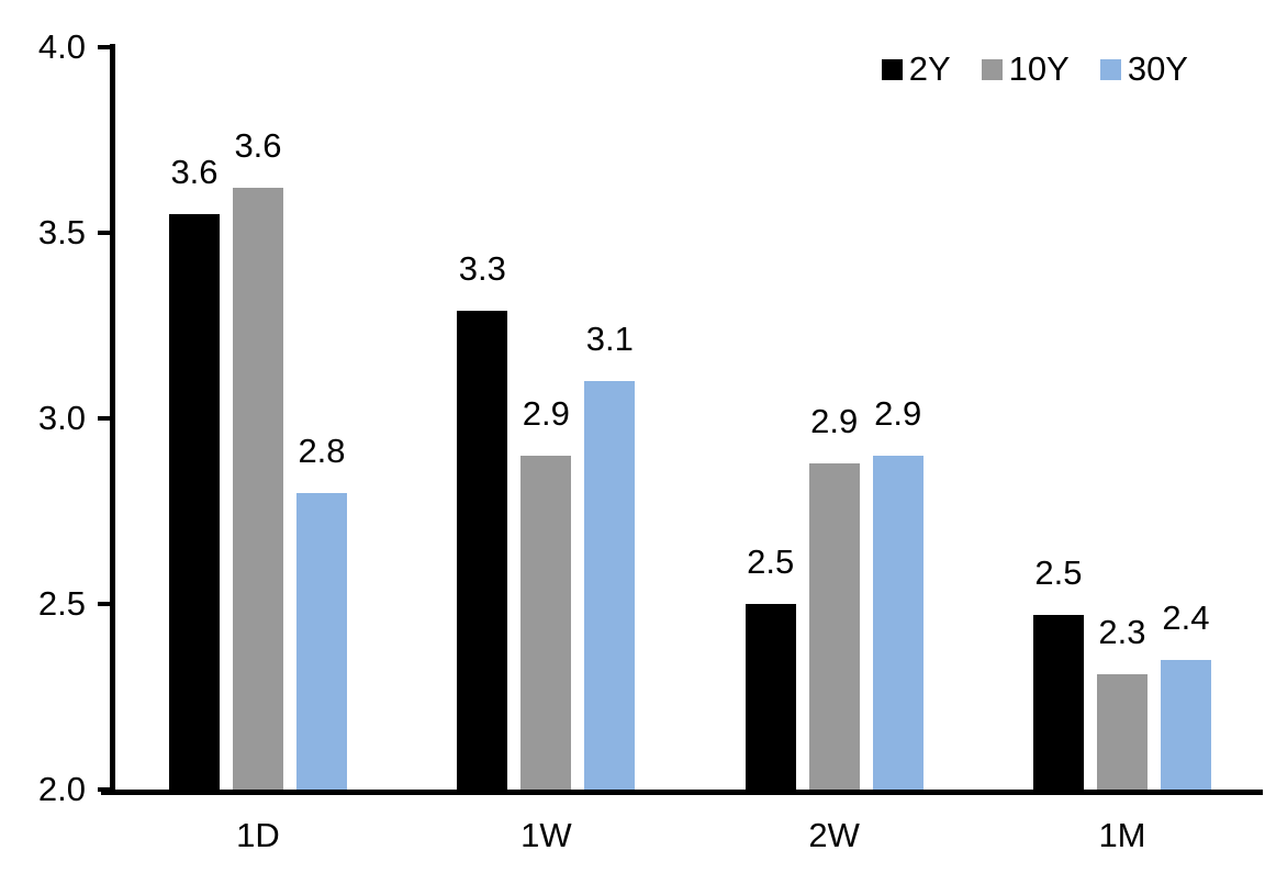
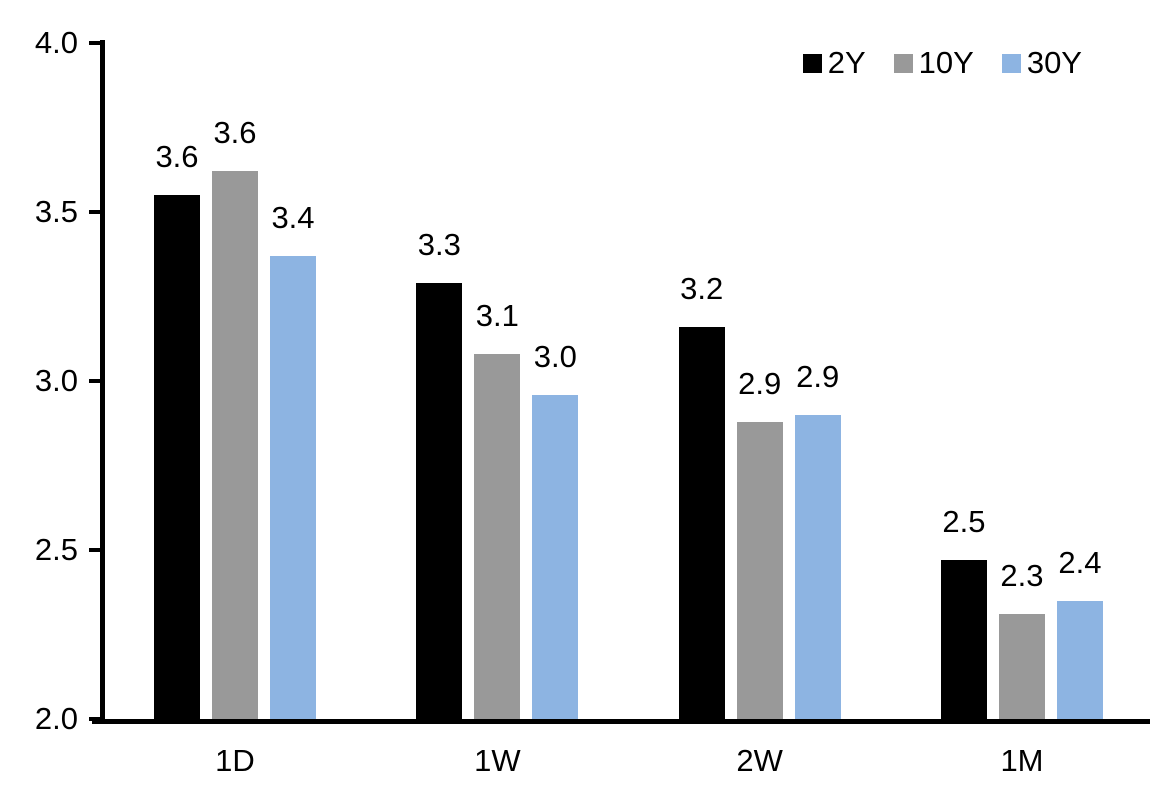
30Y/1D: 2.8 -> 3.4
10Y/1W: 2.9 -> 3.1
30Y/1W: 3.1 -> 3.0
2Y/2W: 2.5 -> 3.2
